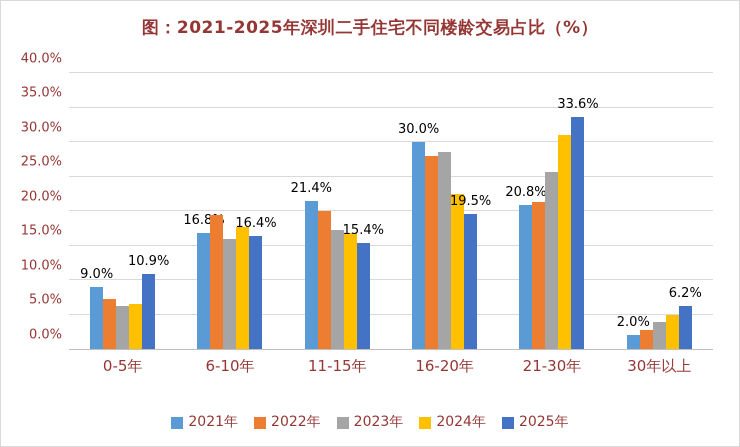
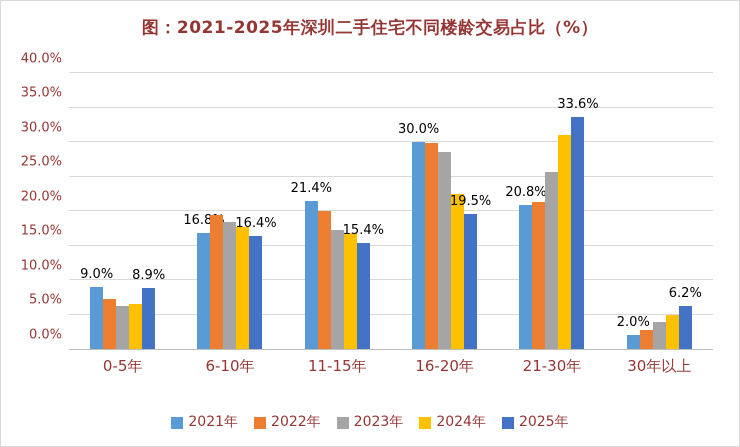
2025年/0-5年: 10.9% -> 8.9%
2023年/6-10年: 16% -> 18%
2022年/16-20年: 28% -> 30%
